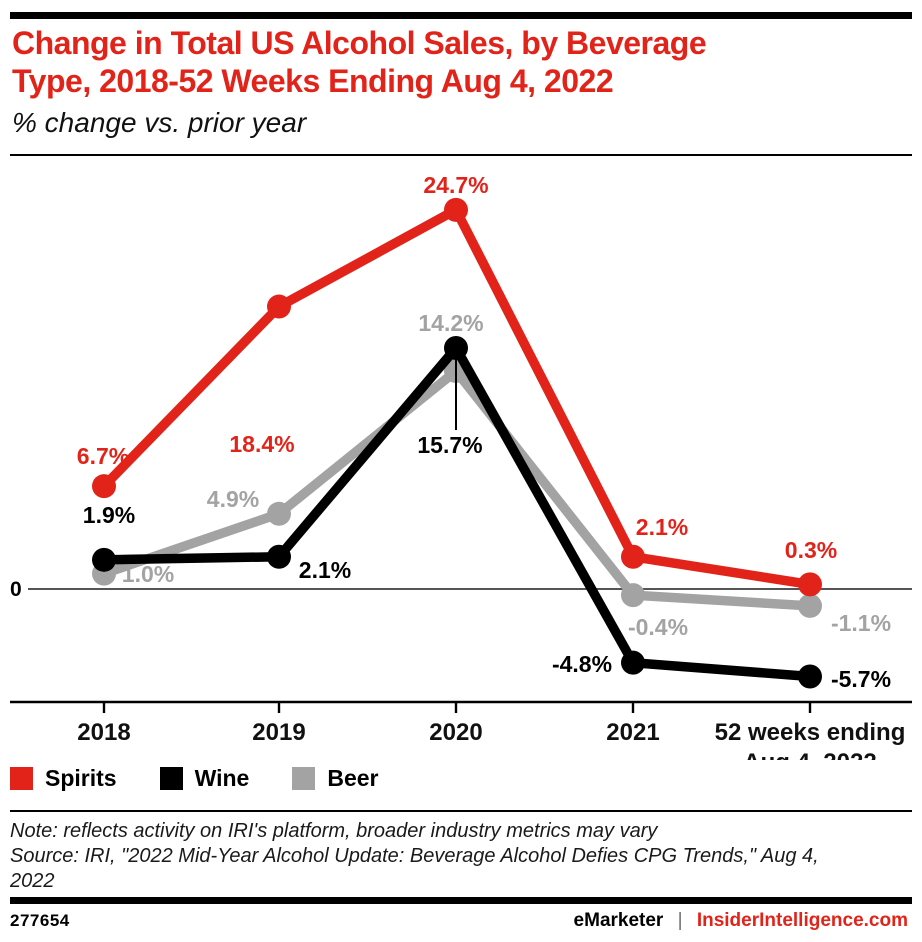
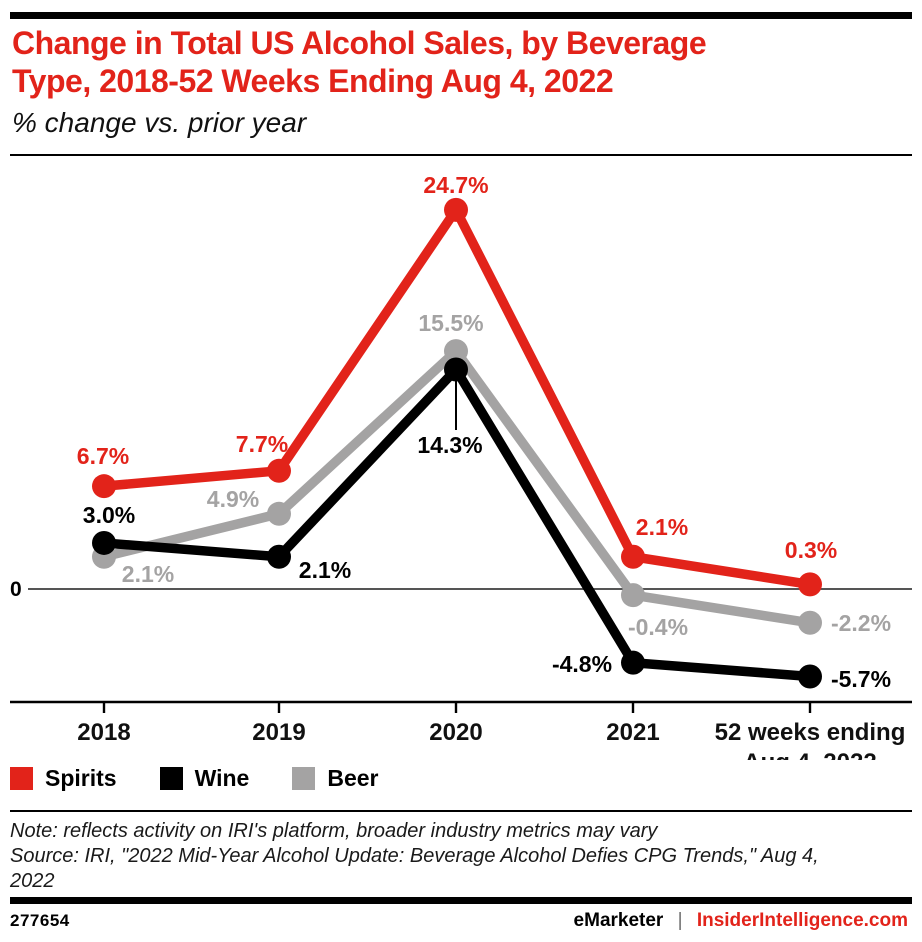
Wine/2018: 1.9% -> 3.0%
Beer/2018: 1.0% -> 2.1%
Spirits/2019: 18.4% -> 7.7%
Wine/2020: 15.7% -> 14.3%
Beer/2020: 14.2% -> 15.5%
Beer/52 weeks ending Aug 4, 2022: -1.1% -> -2.2%
